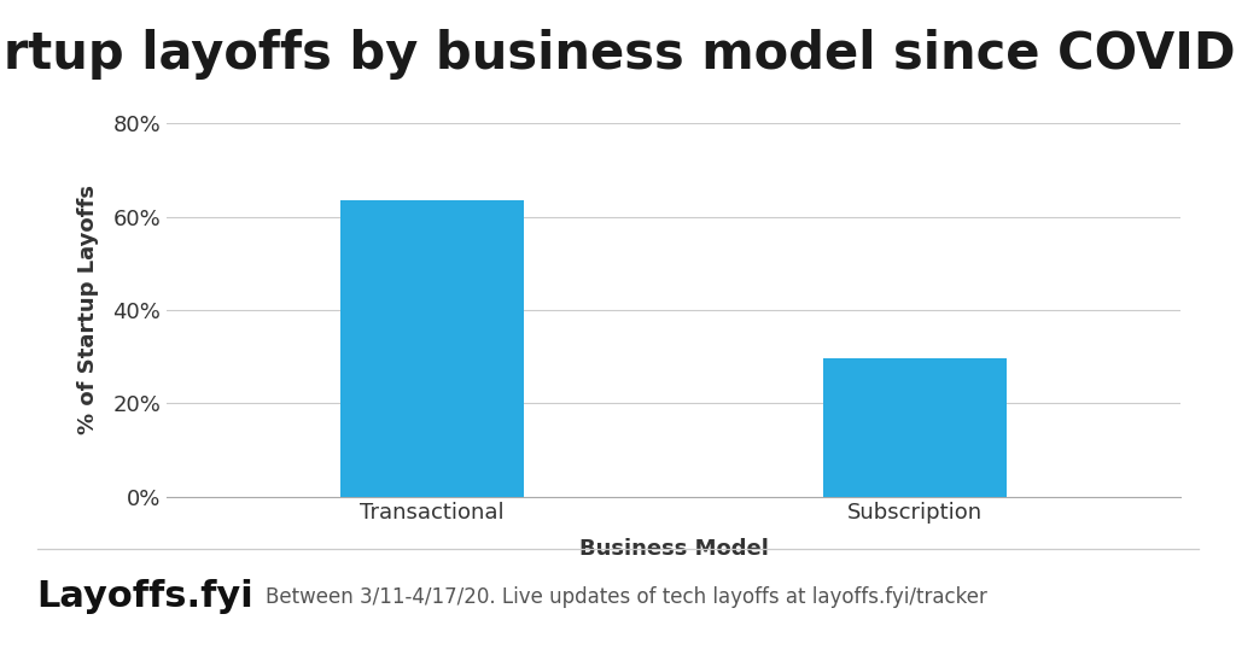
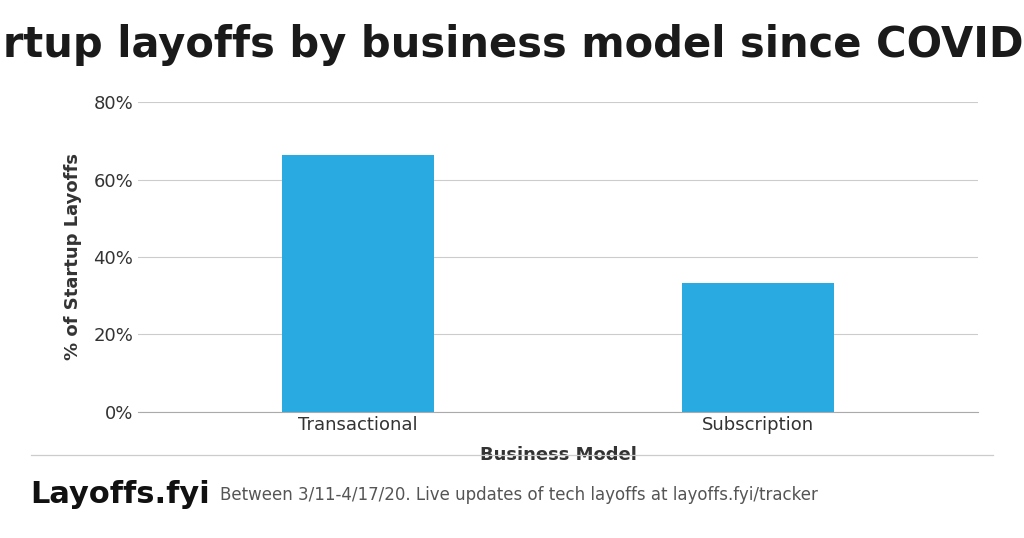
Transactional: 63.5% -> 66.4%
Subscription: 29.5% -> 33.3%
